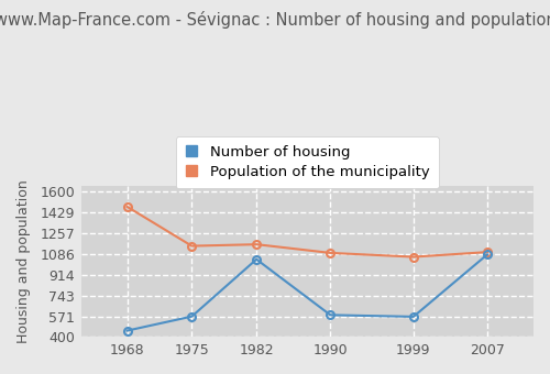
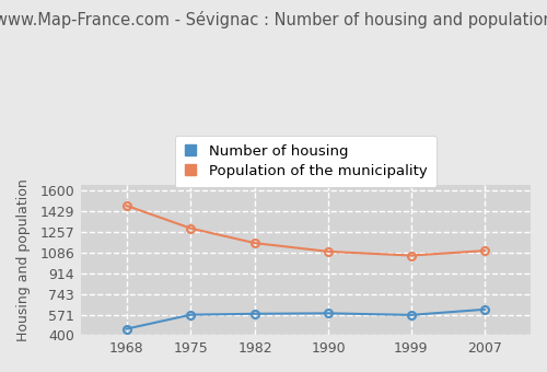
Population of the municipality/1975: 1150 -> 1280
Number of housing/1982: 1040 -> 580
Number of housing/2007: 1080 -> 610
